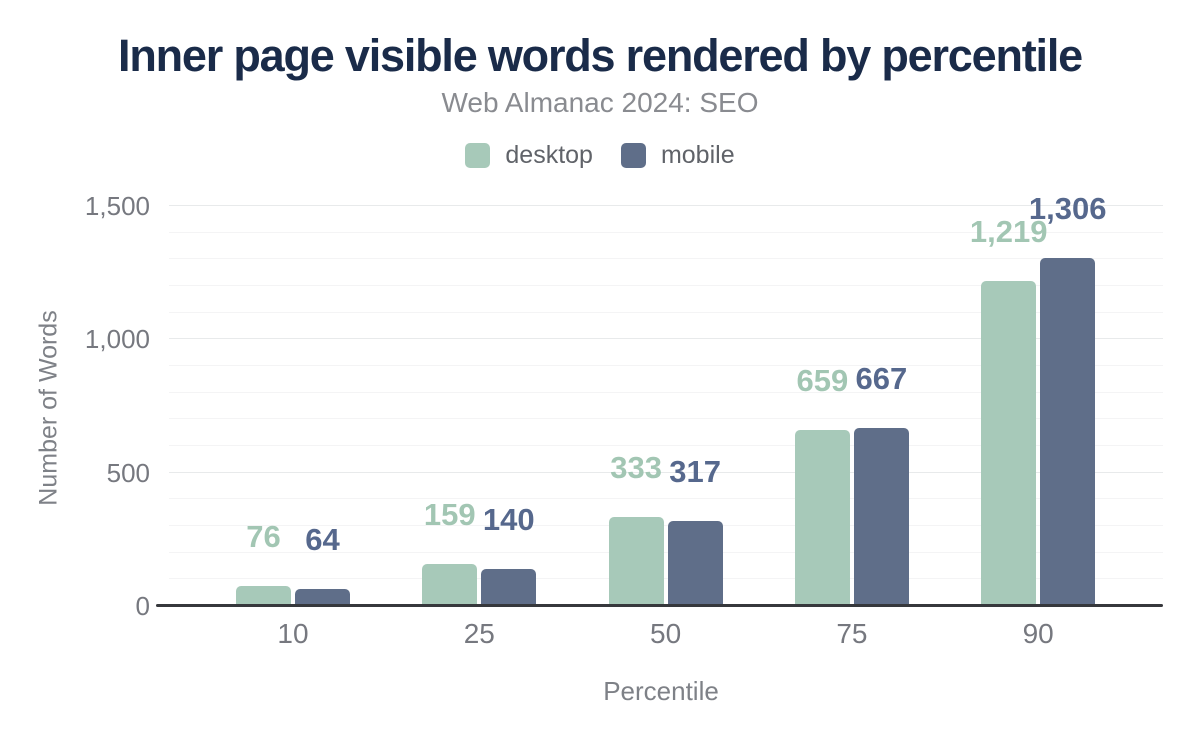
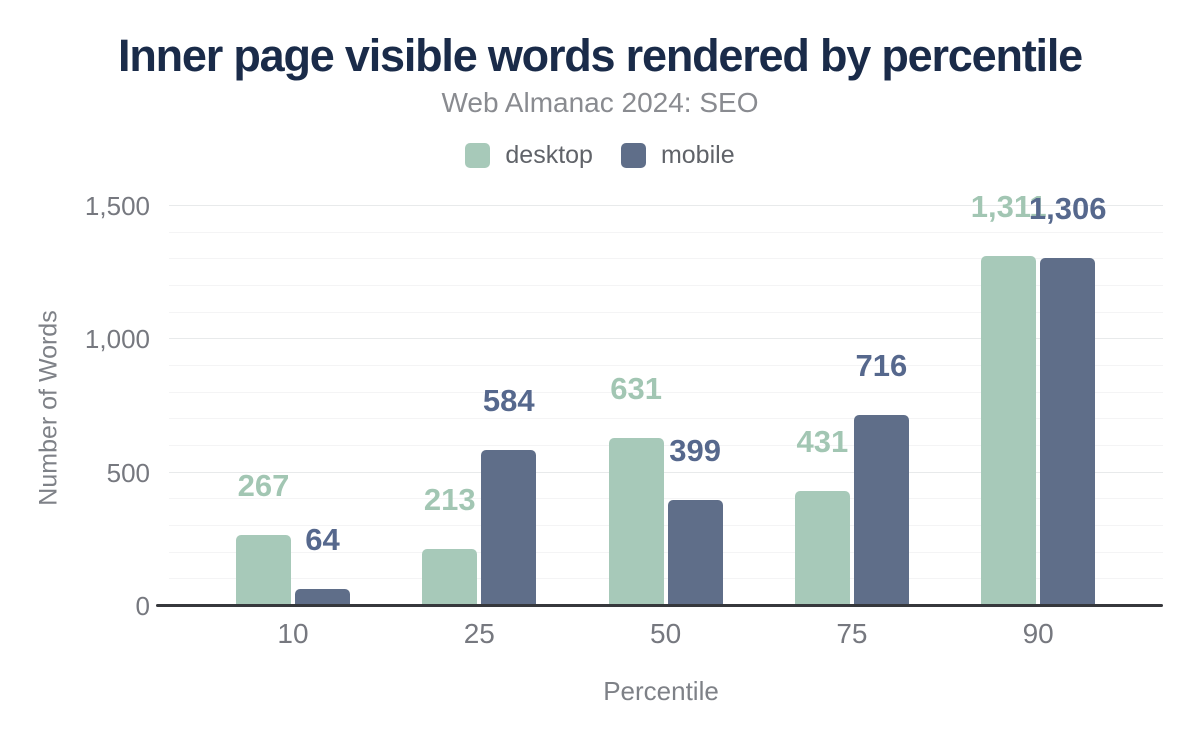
desktop/10: 76 -> 267
desktop/25: 159 -> 213
mobile/25: 140 -> 584
desktop/50: 333 -> 631
mobile/50: 317 -> 399
desktop/75: 659 -> 431
mobile/75: 667 -> 716
desktop/90: 1,219 -> 1,311
